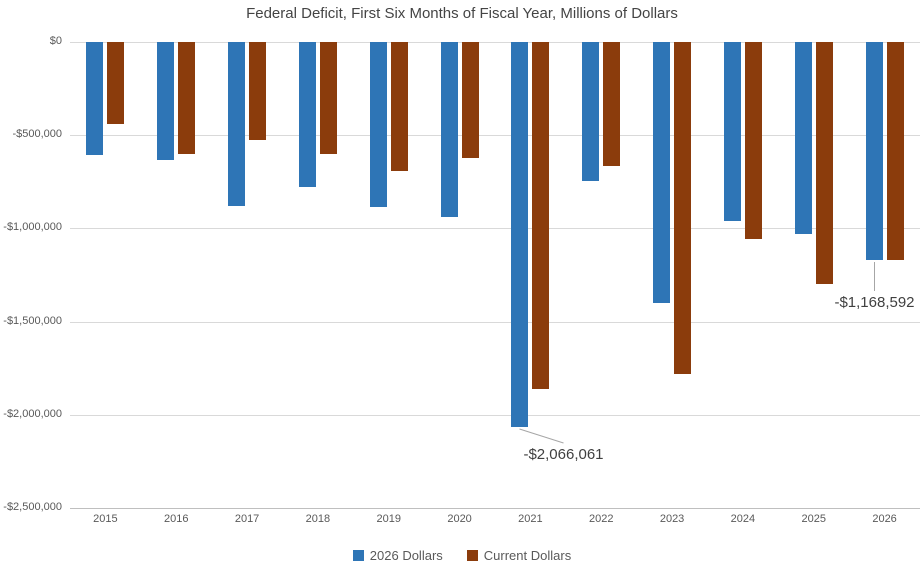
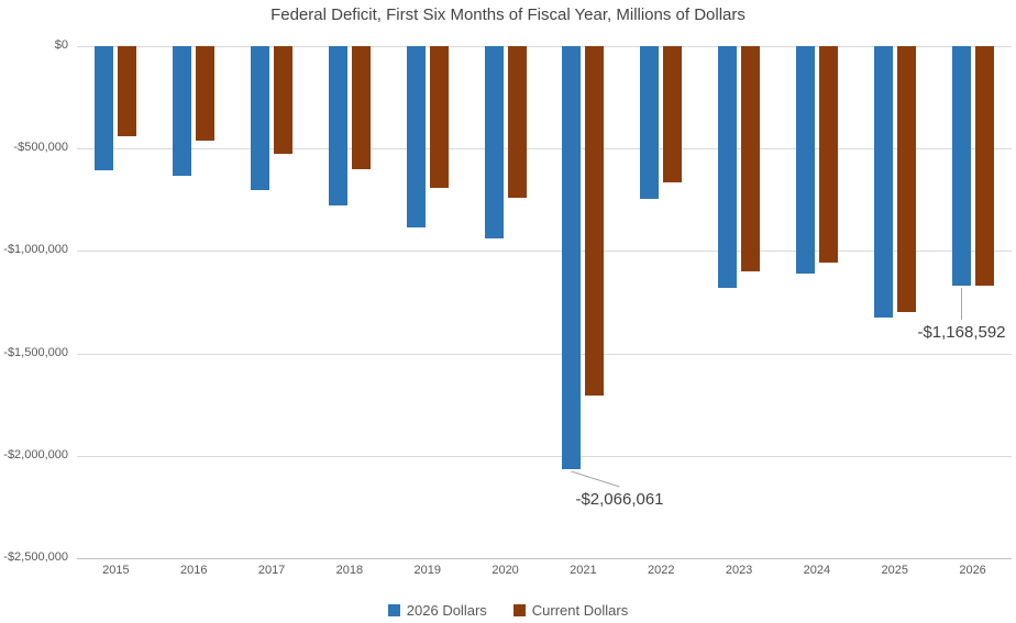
Current Dollars/2016: -$600000 -> -$460000
2026 Dollars/2017: -$880000 -> -$700000
Current Dollars/2020: -$620000 -> -$740000
Current Dollars/2021: -$1860000 -> -$1700000
2026 Dollars/2023: -$1400000 -> -$1180000
Current Dollars/2023: -$1780000 -> -$1100000
2026 Dollars/2024: -$960000 -> -$1110000
2026 Dollars/2025: -$1030000 -> -$1320000
